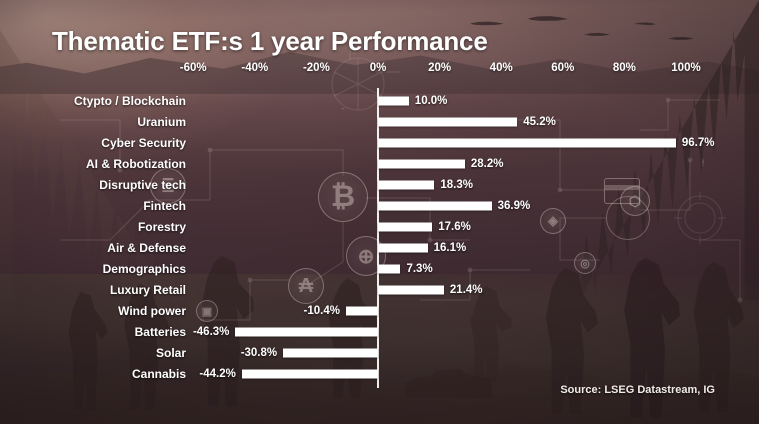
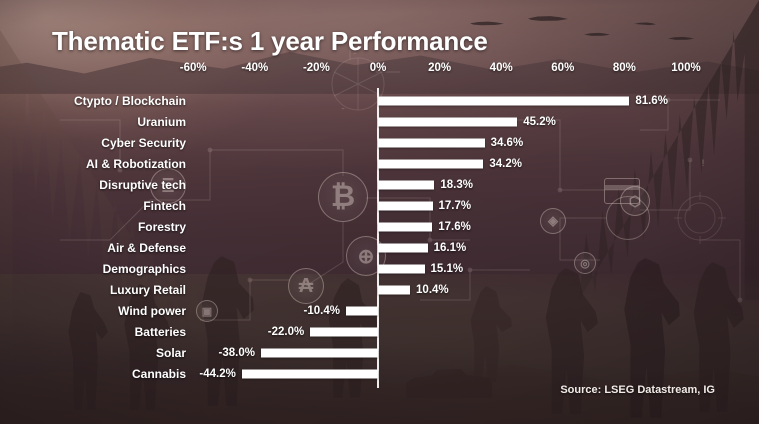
Ctypto / Blockchain: 10.0% -> 81.6%
Cyber Security: 96.7% -> 34.6%
AI & Robotization: 28.2% -> 34.2%
Fintech: 36.9% -> 17.7%
Demographics: 7.3% -> 15.1%
Luxury Retail: 21.4% -> 10.4%
Batteries: -46.3% -> -22.0%
Solar: -30.8% -> -38.0%
